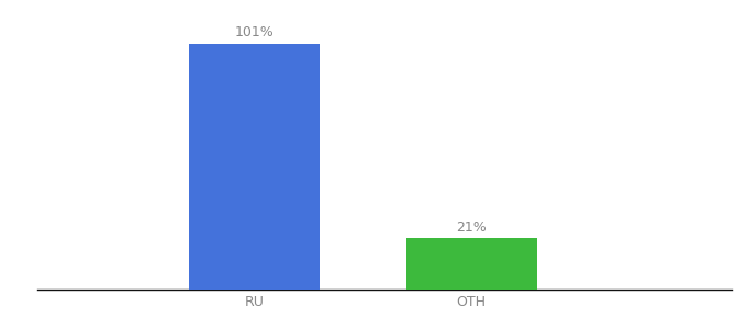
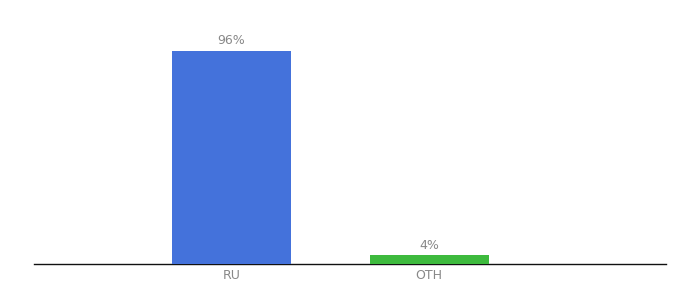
RU: 101% -> 96%
OTH: 21% -> 4%
